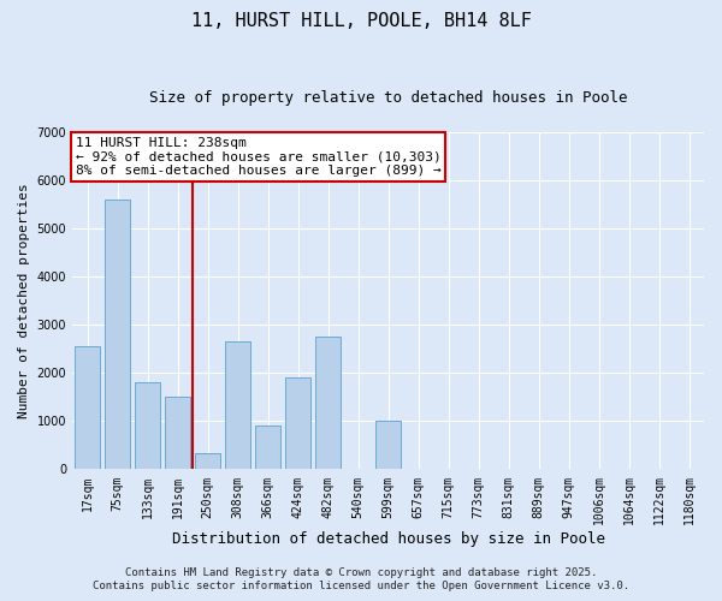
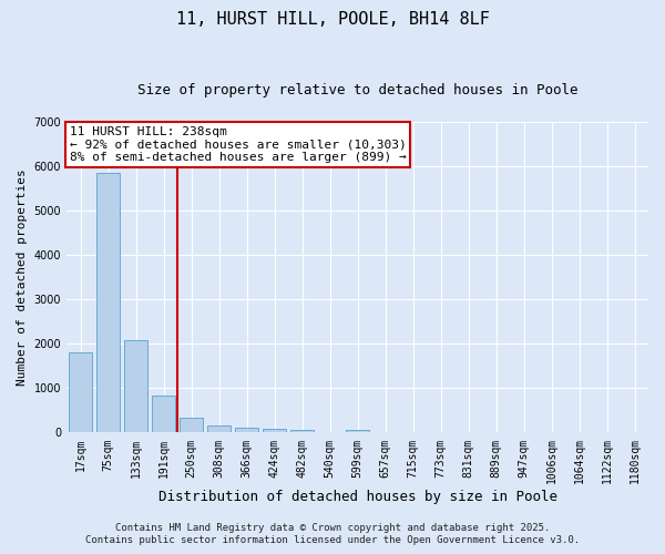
17sqm: 2550 -> 1800
75sqm: 5600 -> 5850
133sqm: 1800 -> 2080
191sqm: 1500 -> 840
308sqm: 2650 -> 170
366sqm: 900 -> 100
424sqm: 1900 -> 80
482sqm: 2750 -> 60
599sqm: 1000 -> 60
